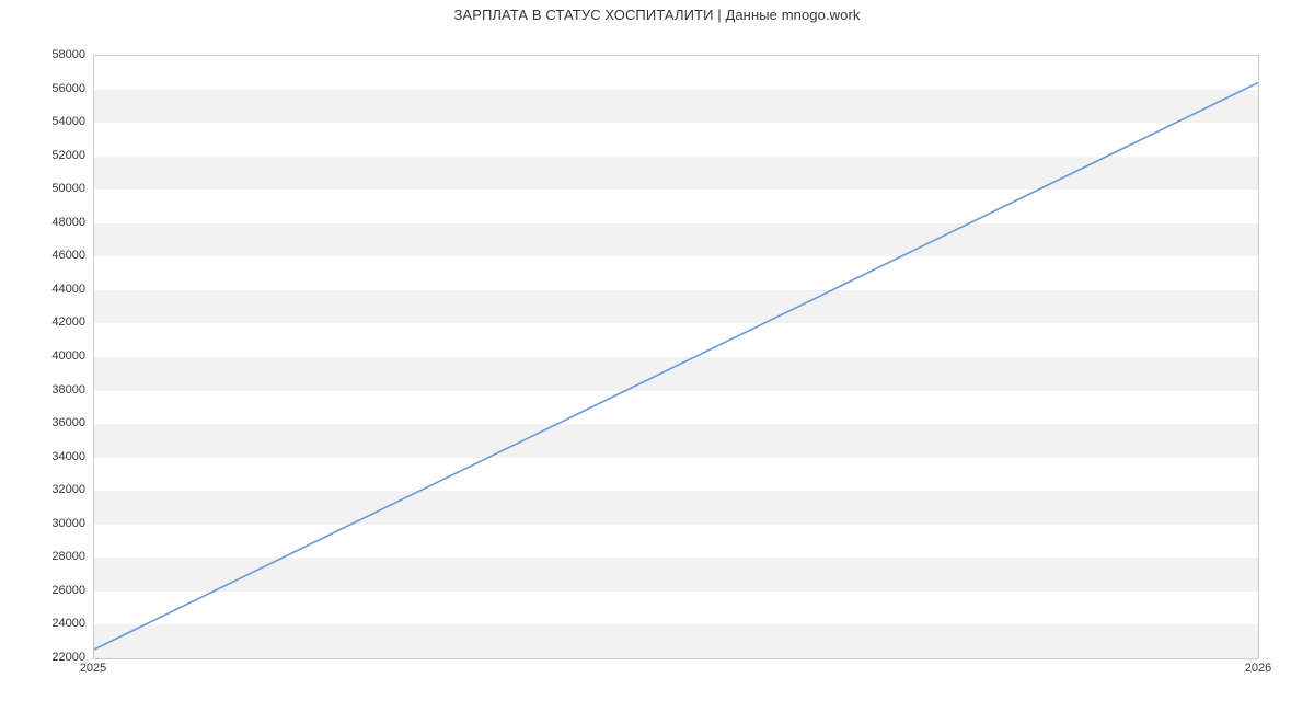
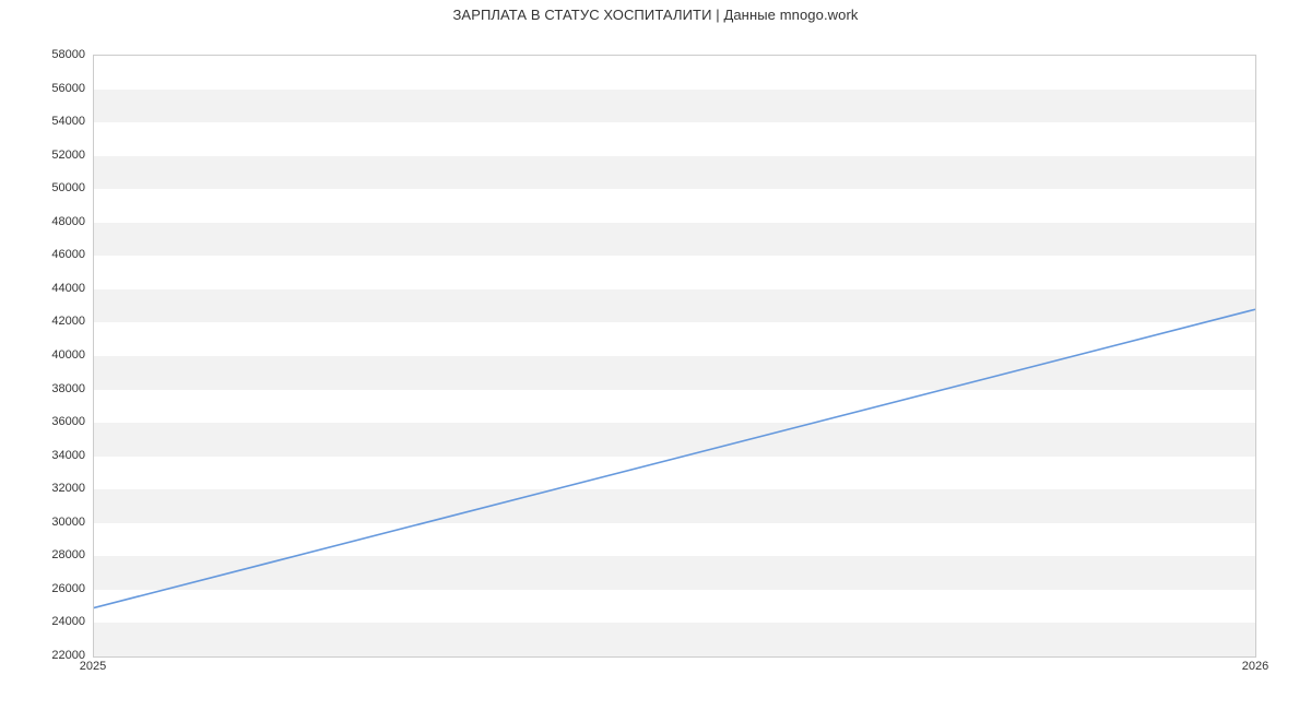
2025: 22500 -> 24900
2026: 56400 -> 42800
